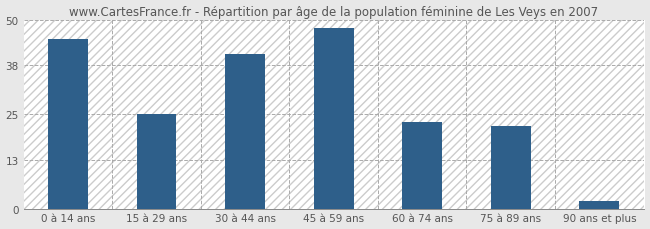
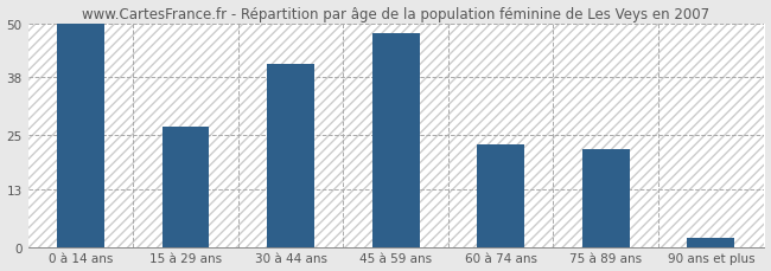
0 à 14 ans: 45 -> 50
15 à 29 ans: 25 -> 27
